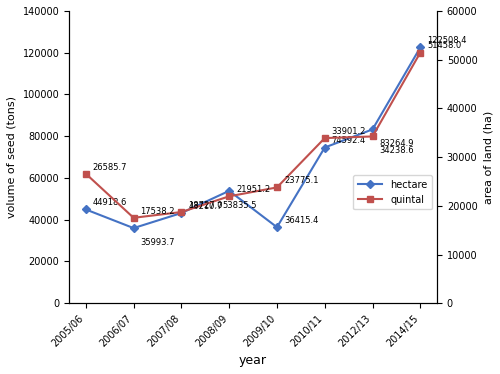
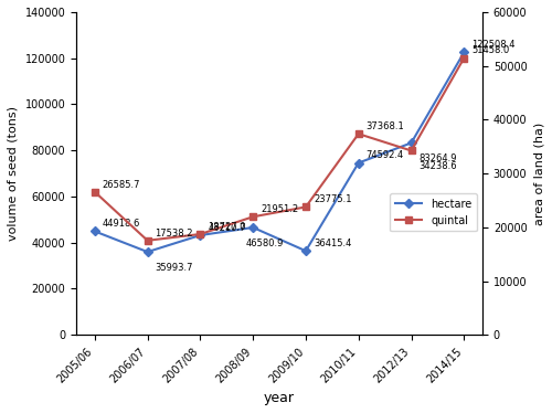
hectare/2008/09: 53835.5 -> 46580.9
quintal/2010/11: 33901.2 -> 37368.1
